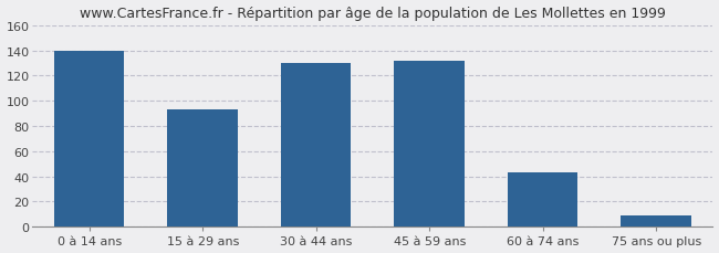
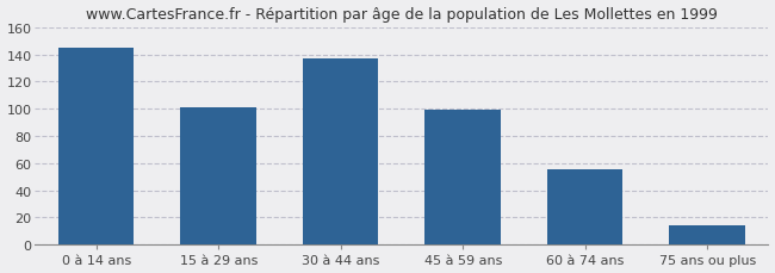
0 à 14 ans: 140 -> 145
15 à 29 ans: 93 -> 101
30 à 44 ans: 130 -> 137
45 à 59 ans: 132 -> 99
60 à 74 ans: 43 -> 55
75 ans ou plus: 9 -> 14
